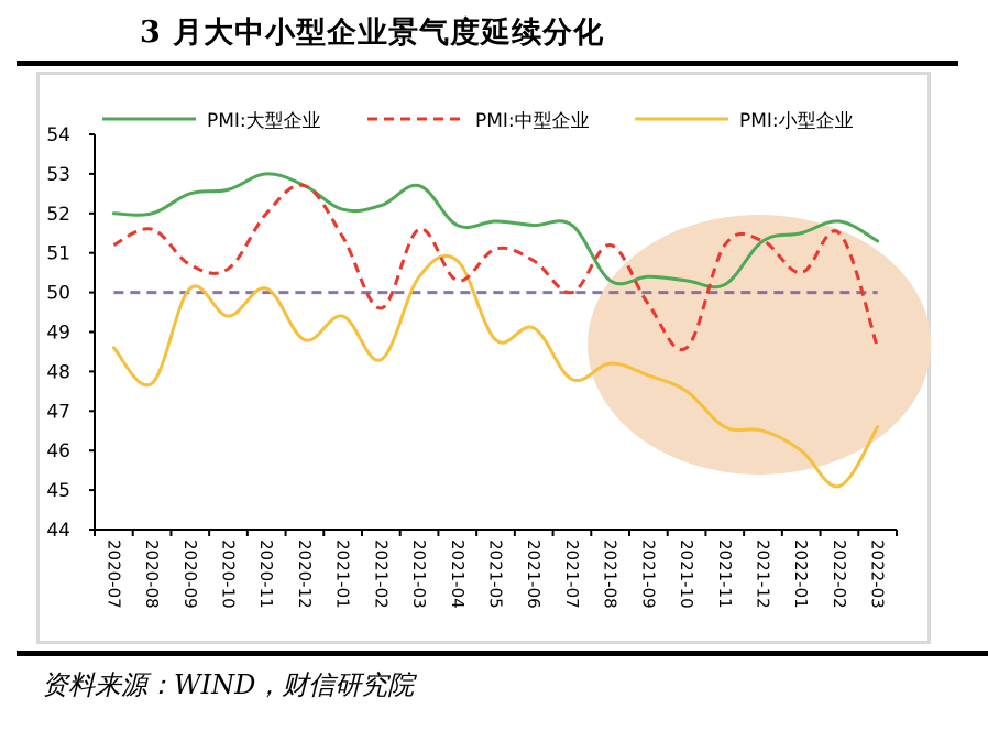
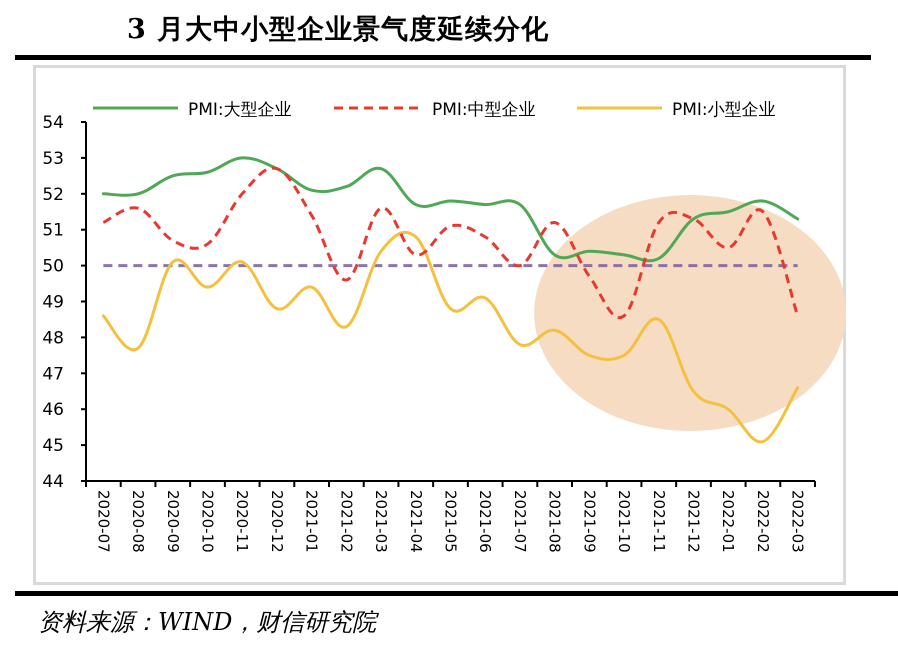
PMI:小型企业/2021-09: 47.9 -> 47.5
PMI:小型企业/2021-11: 46.6 -> 48.5
